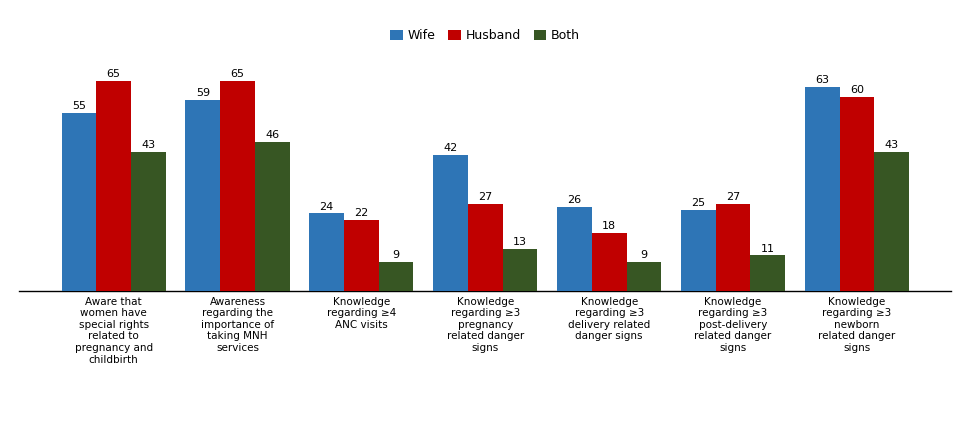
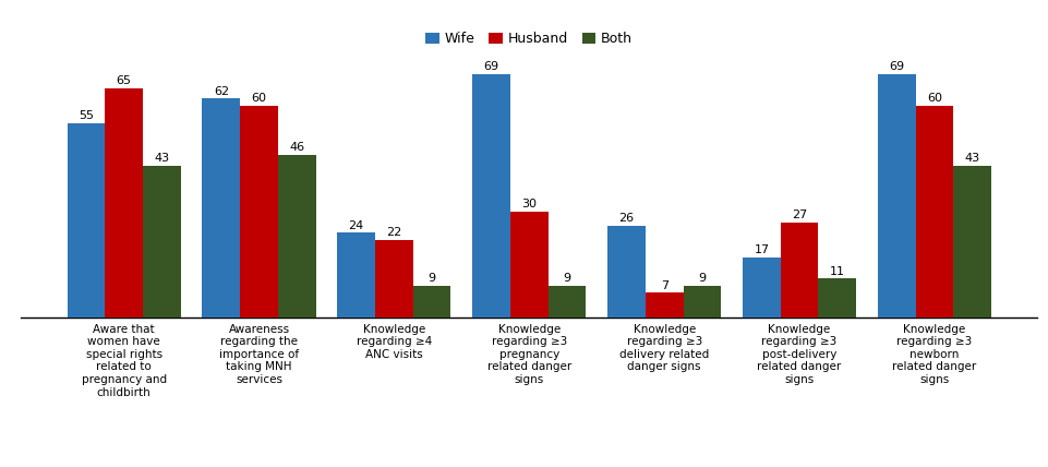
Wife/Awareness regarding the importance of taking MNH services: 59 -> 62
Husband/Awareness regarding the importance of taking MNH services: 65 -> 60
Wife/Knowledge regarding ≥3 pregnancy related danger signs: 42 -> 69
Husband/Knowledge regarding ≥3 pregnancy related danger signs: 27 -> 30
Both/Knowledge regarding ≥3 pregnancy related danger signs: 13 -> 9
Husband/Knowledge regarding ≥3 delivery related danger signs: 18 -> 7
Wife/Knowledge regarding ≥3 post-delivery related danger signs: 25 -> 17
Wife/Knowledge regarding ≥3 newborn related danger signs: 63 -> 69
